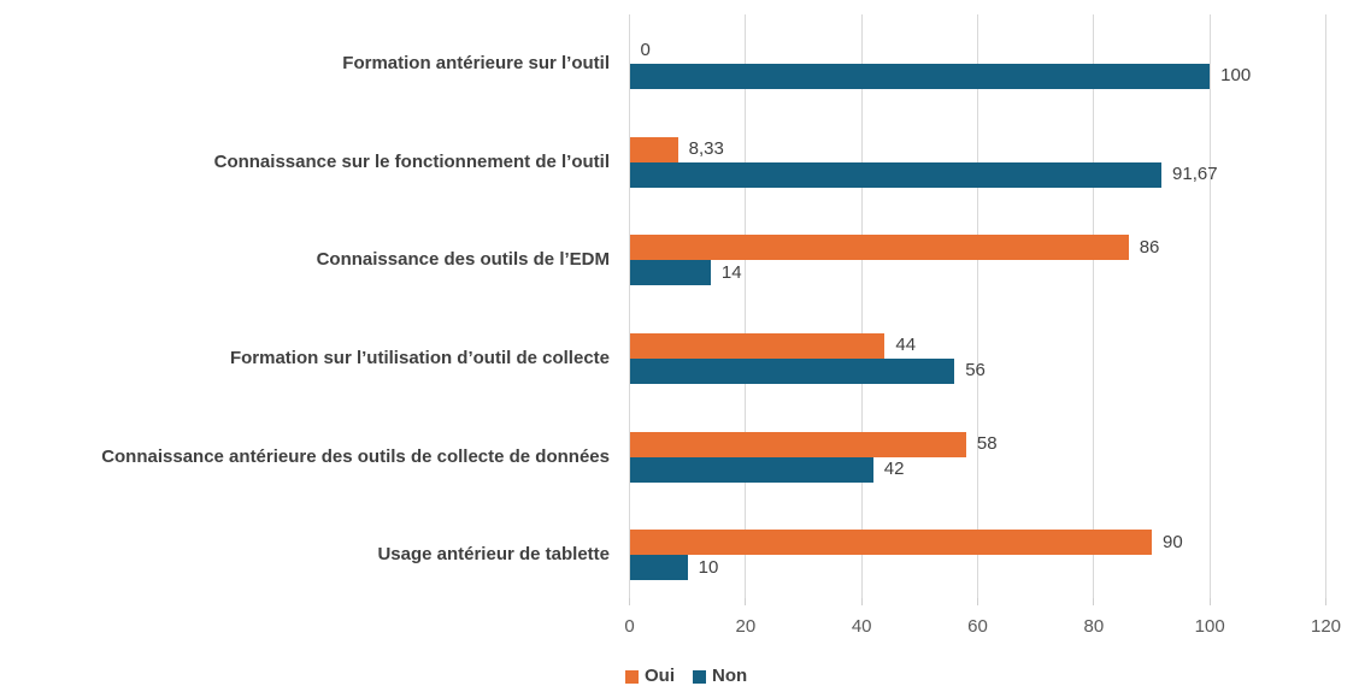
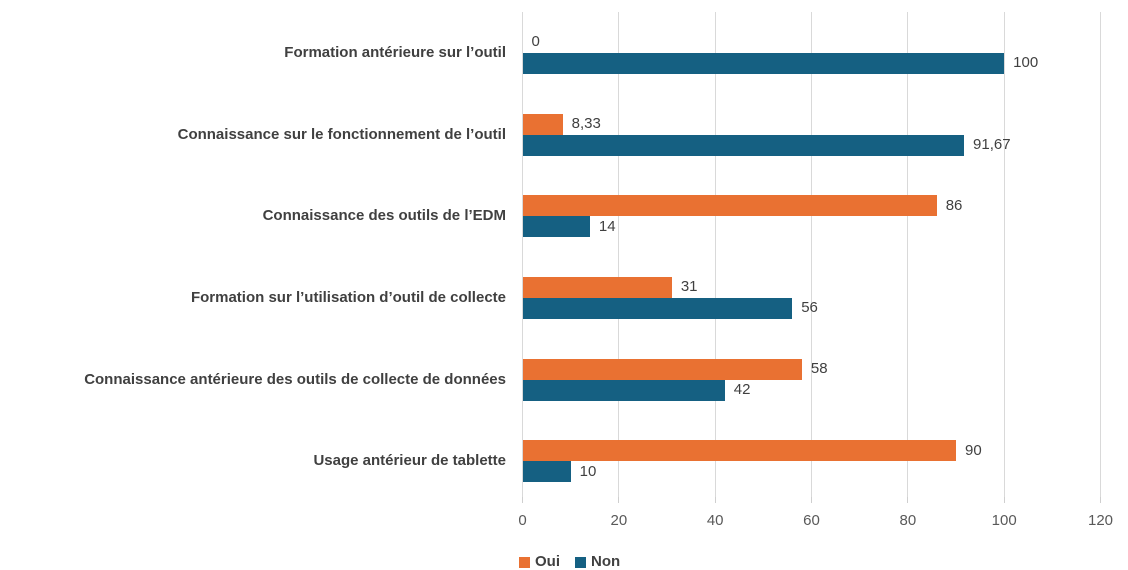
Oui/Formation sur l’utilisation d’outil de collecte: 44 -> 31
